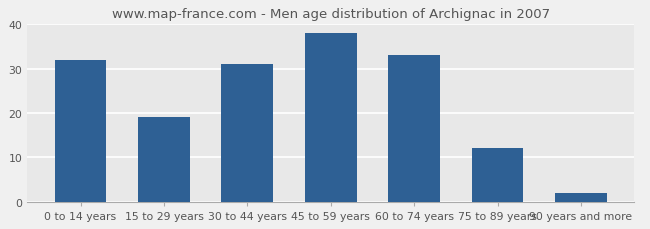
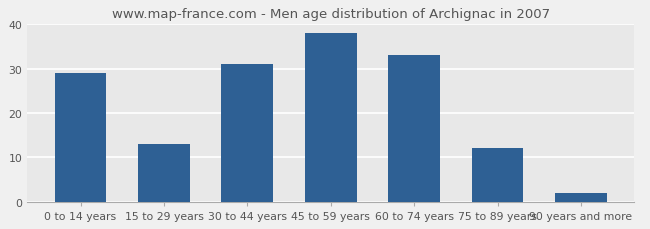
0 to 14 years: 32 -> 29
15 to 29 years: 19 -> 13
